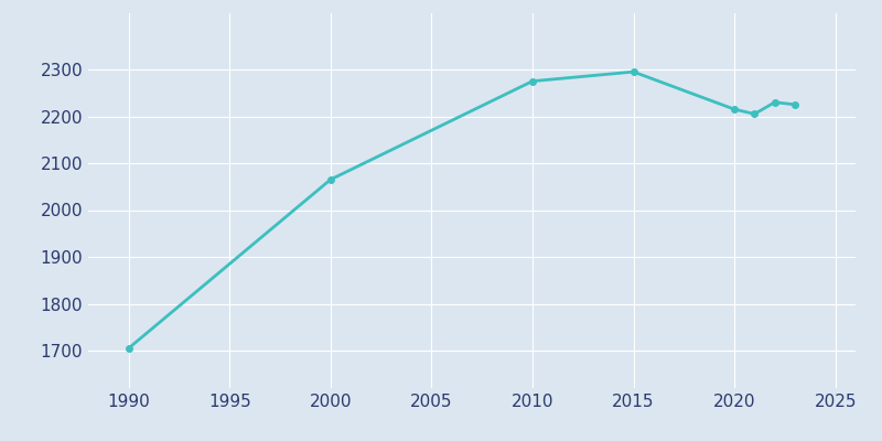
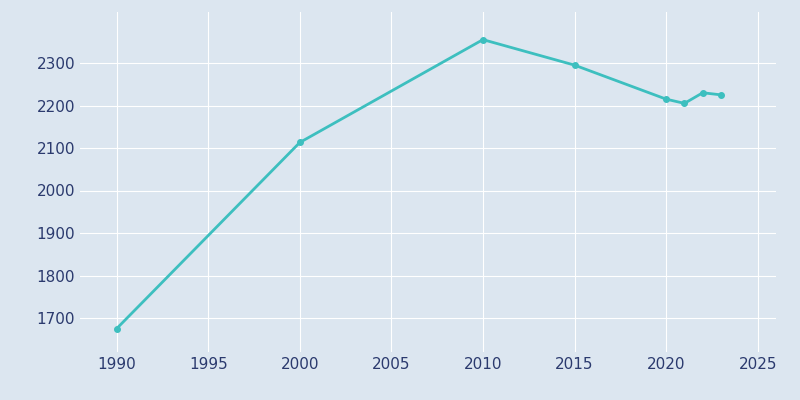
1990: 1705 -> 1675
2000: 2065 -> 2113
2010: 2275 -> 2355
